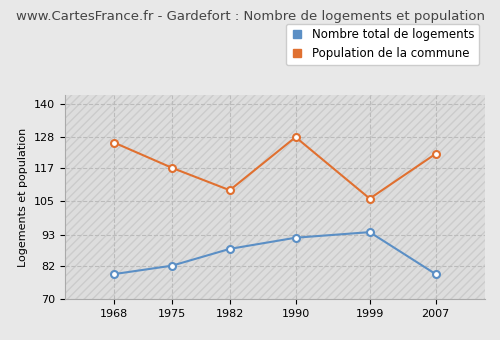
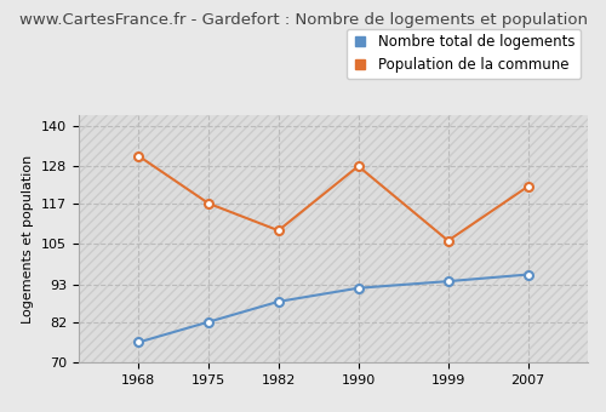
Nombre total de logements/1968: 79 -> 76
Population de la commune/1968: 126 -> 131
Nombre total de logements/2007: 79 -> 96
